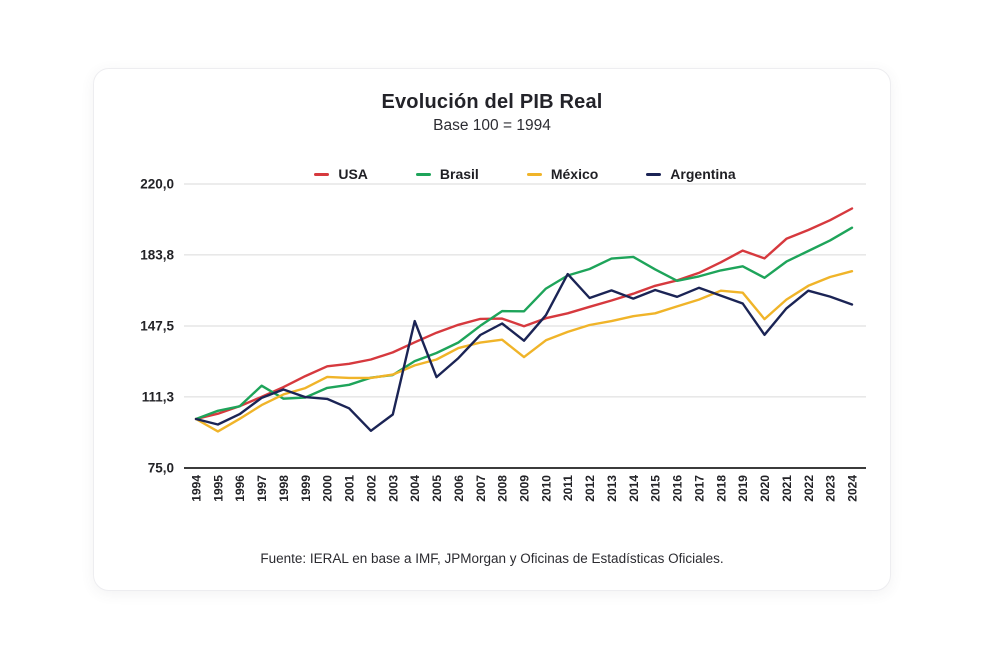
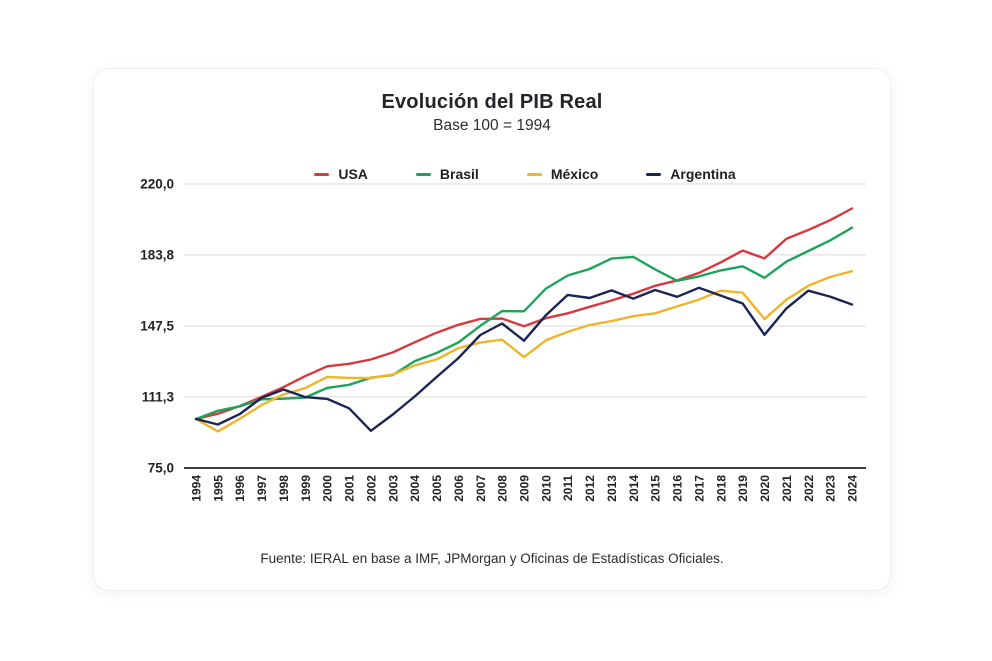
Brasil/1997: 117 -> 110
Argentina/2004: 150 -> 112
Argentina/2011: 174 -> 163
